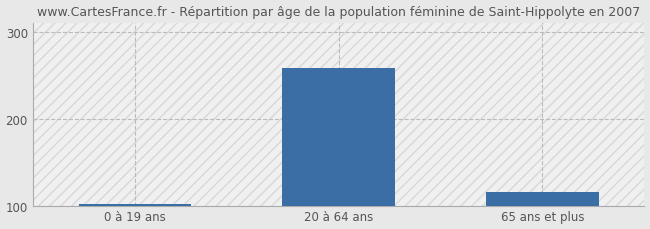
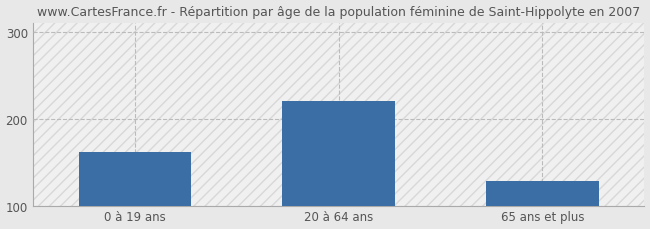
0 à 19 ans: 102 -> 162
20 à 64 ans: 258 -> 220
65 ans et plus: 116 -> 128
